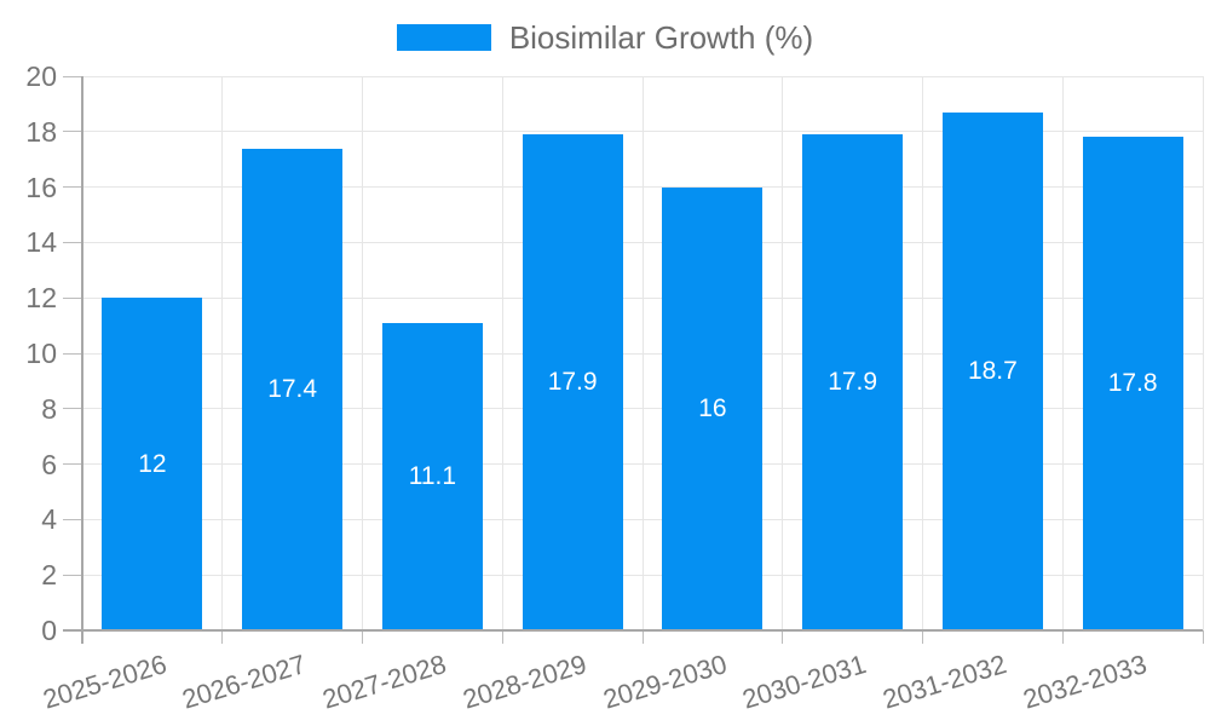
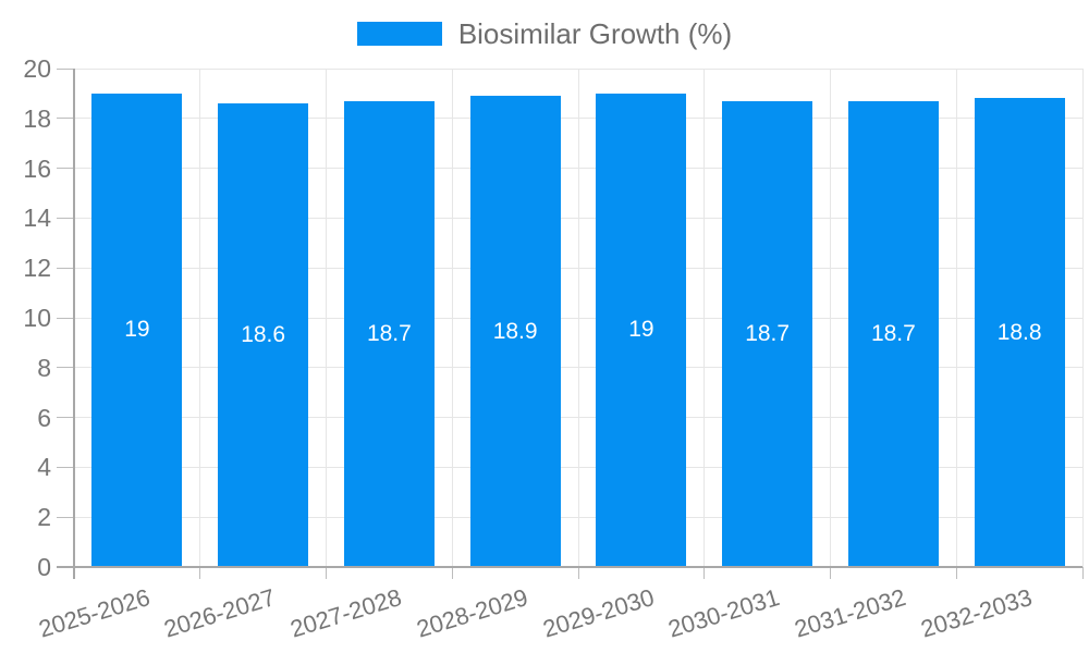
2025-2026: 12 -> 19
2026-2027: 17.4 -> 18.6
2027-2028: 11.1 -> 18.7
2028-2029: 17.9 -> 18.9
2029-2030: 16 -> 19
2030-2031: 17.9 -> 18.7
2032-2033: 17.8 -> 18.8
